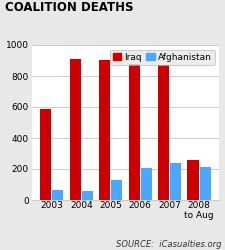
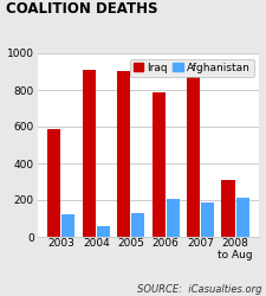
Afghanistan/2003: 60 -> 120
Iraq/2006: 880 -> 790
Afghanistan/2007: 240 -> 190
Iraq/2008 to Aug: 260 -> 310
